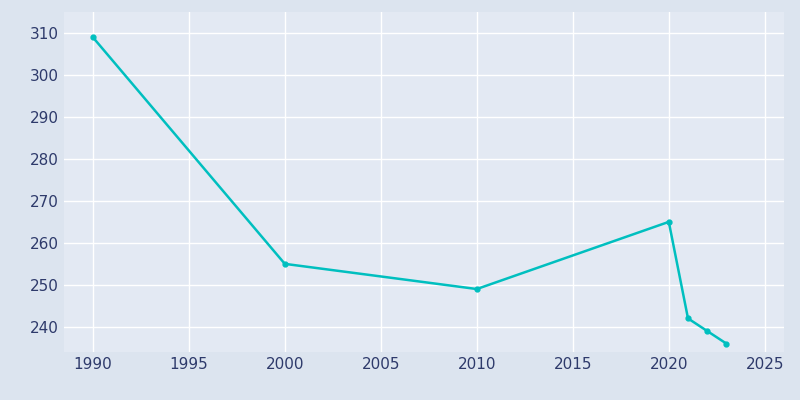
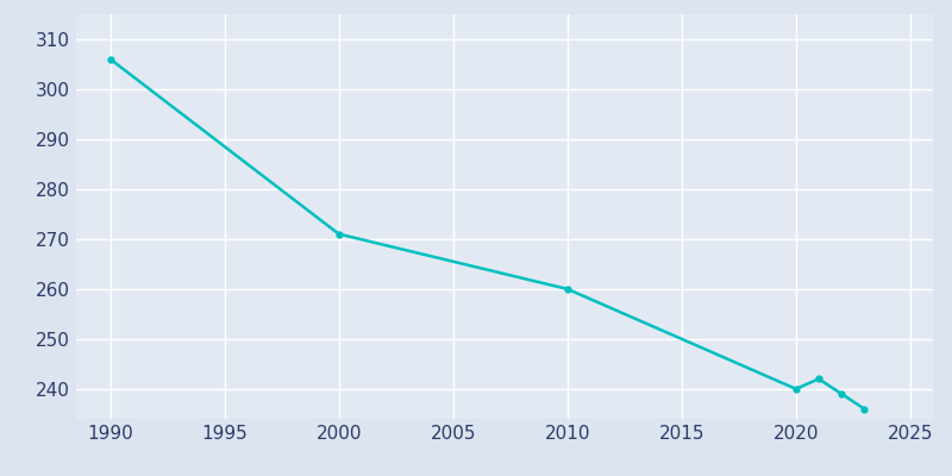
1990: 309 -> 306
2000: 255 -> 271
2010: 249 -> 260
2020: 265 -> 240
